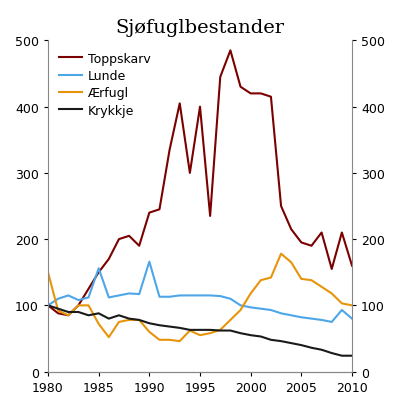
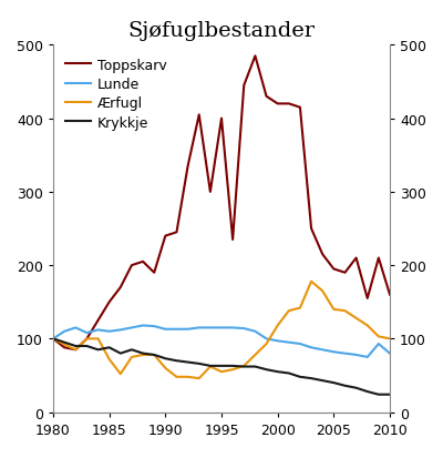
Ærfugl/1980: 150 -> 100
Lunde/1985: 156 -> 110
Lunde/1990: 166 -> 113
